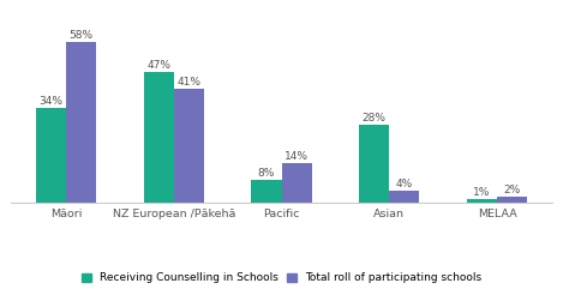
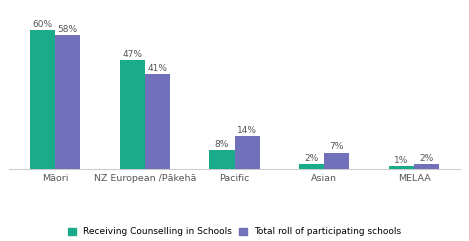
Receiving Counselling in Schools/Māori: 34% -> 60%
Receiving Counselling in Schools/Asian: 28% -> 2%
Total roll of participating schools/Asian: 4% -> 7%
